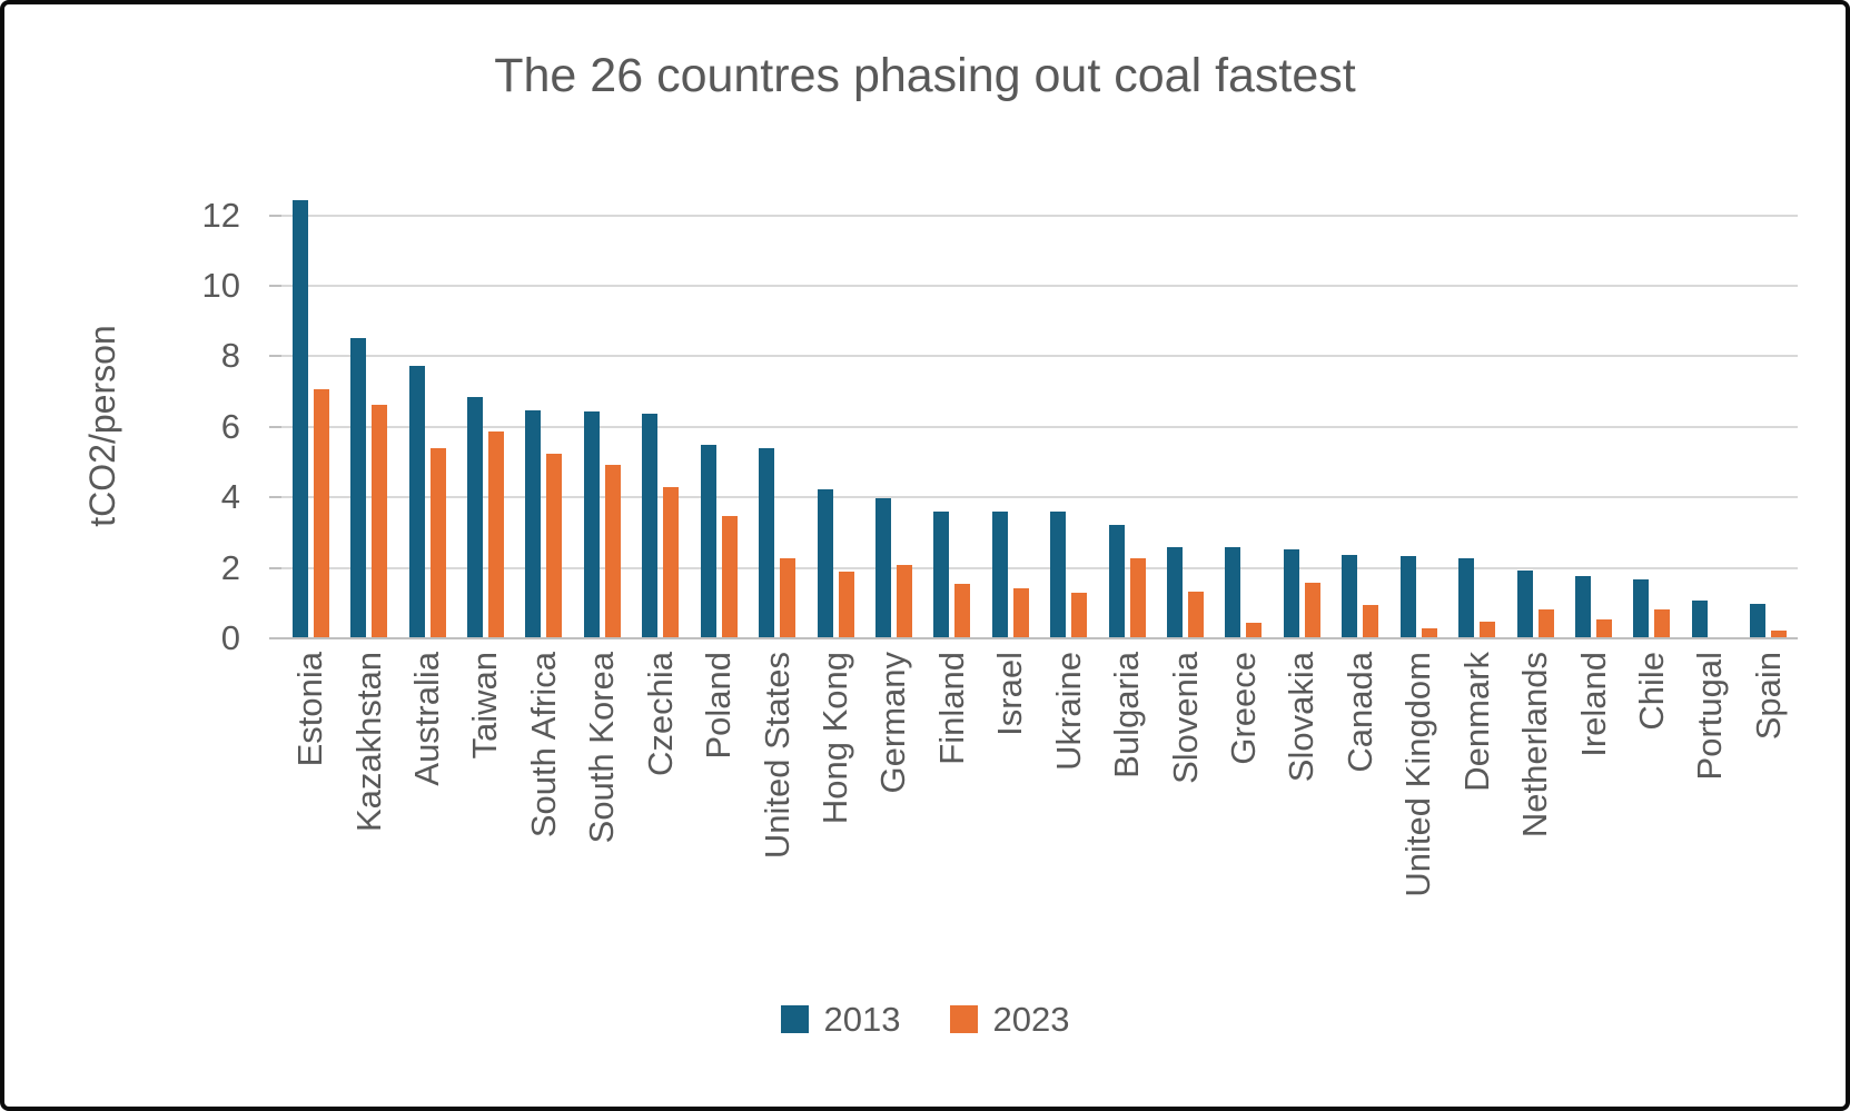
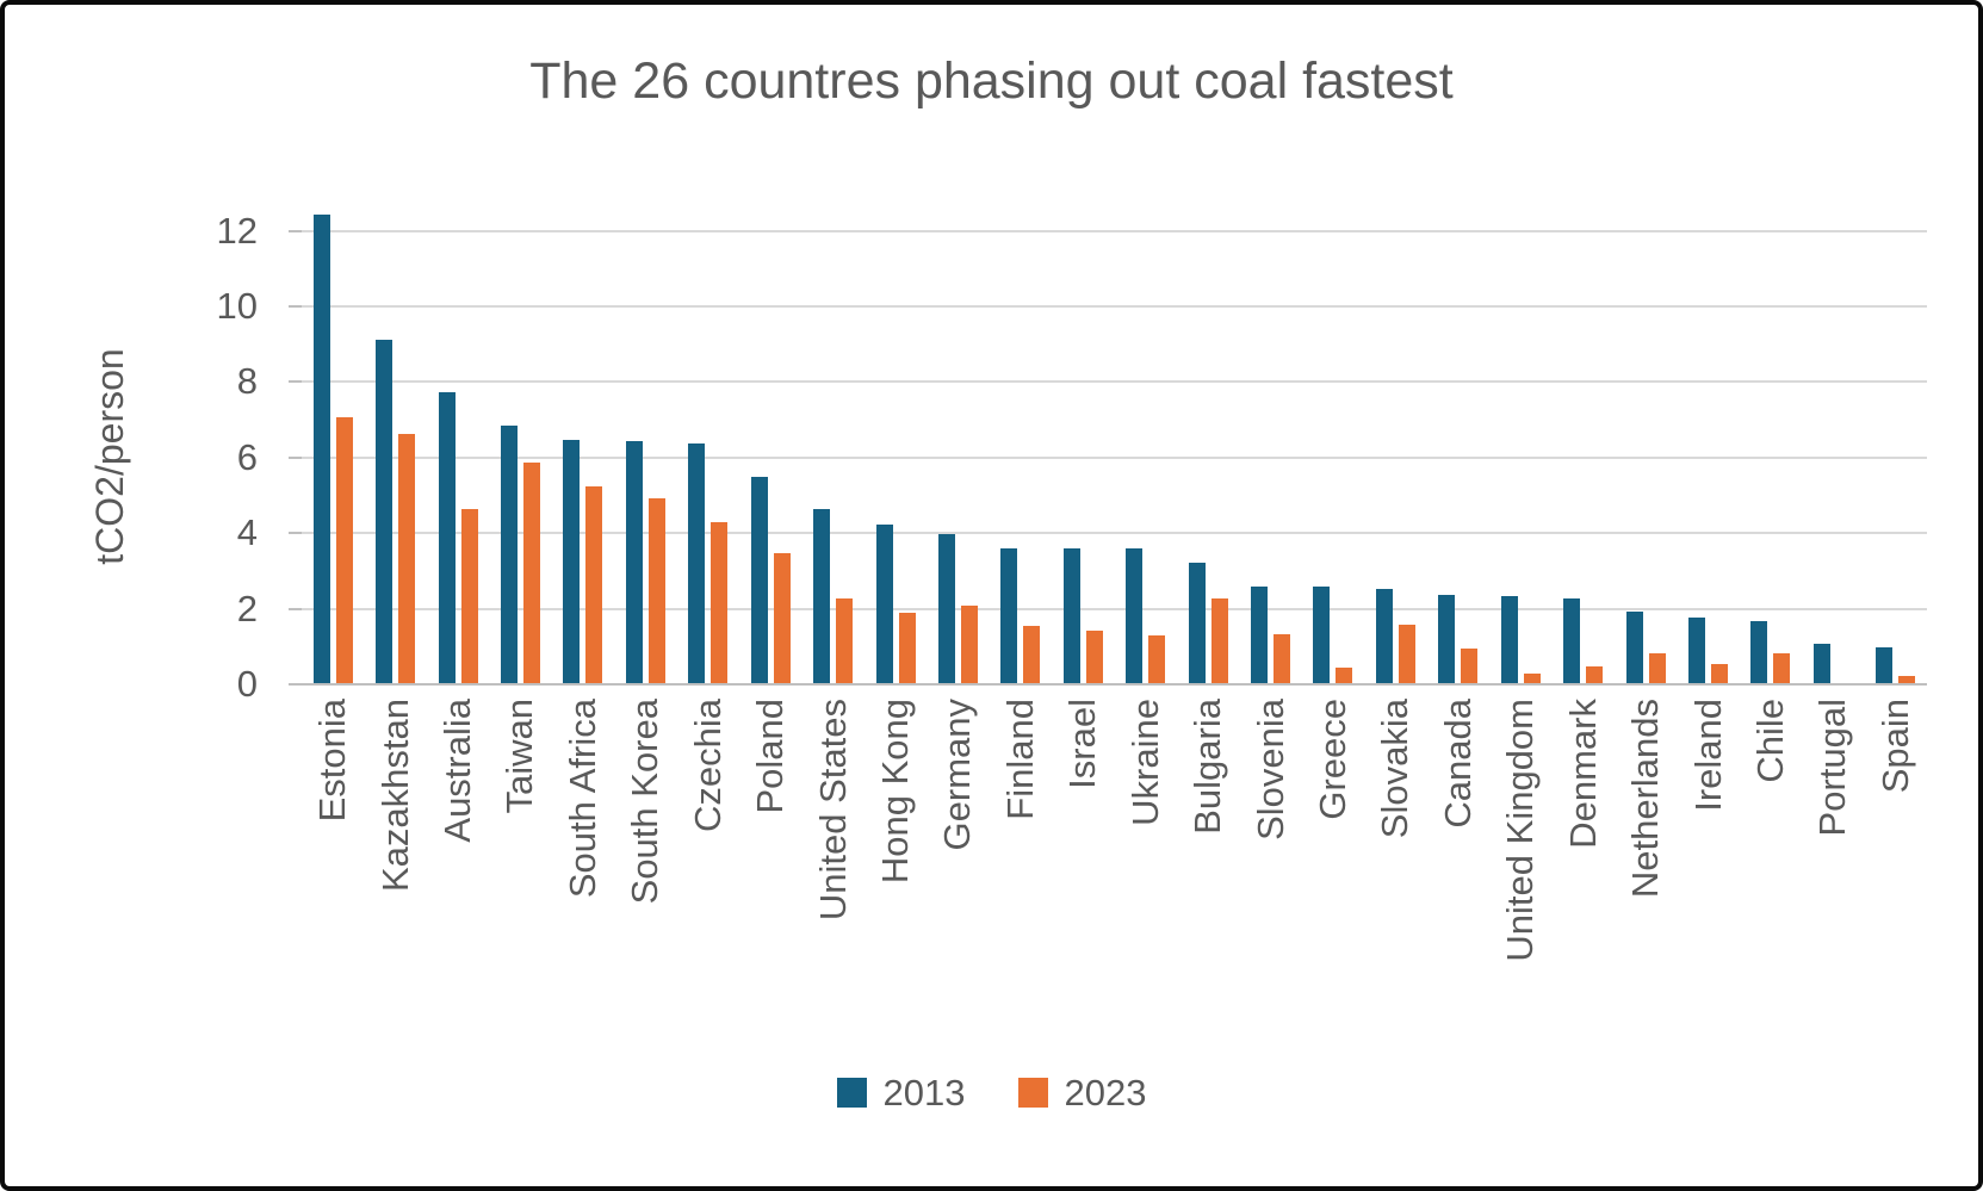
2013/Kazakhstan: 8.5 -> 9.1
2023/Australia: 5.3 -> 4.6
2013/United States: 5.3 -> 4.6
